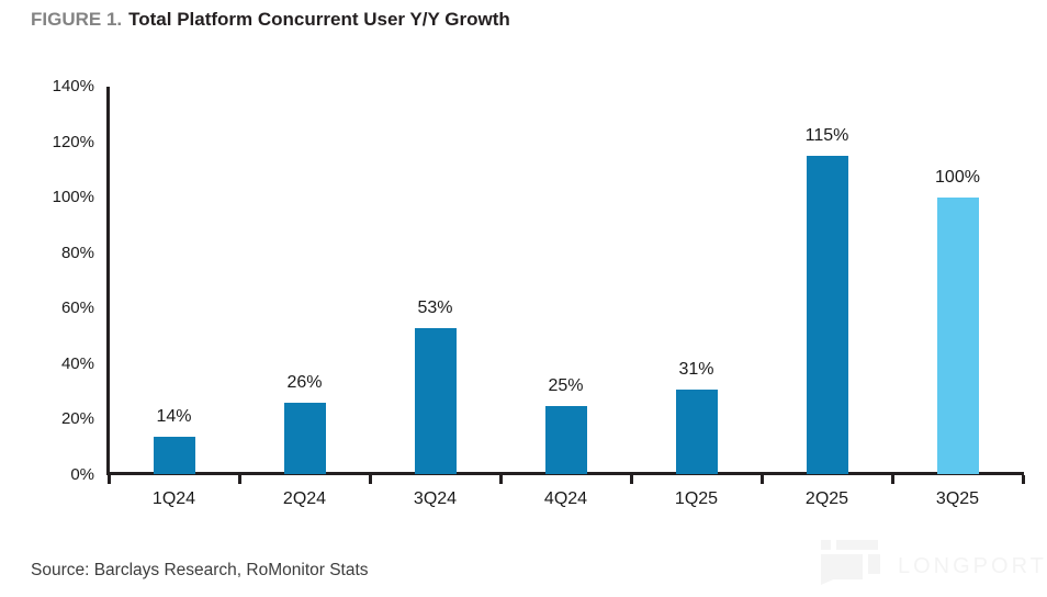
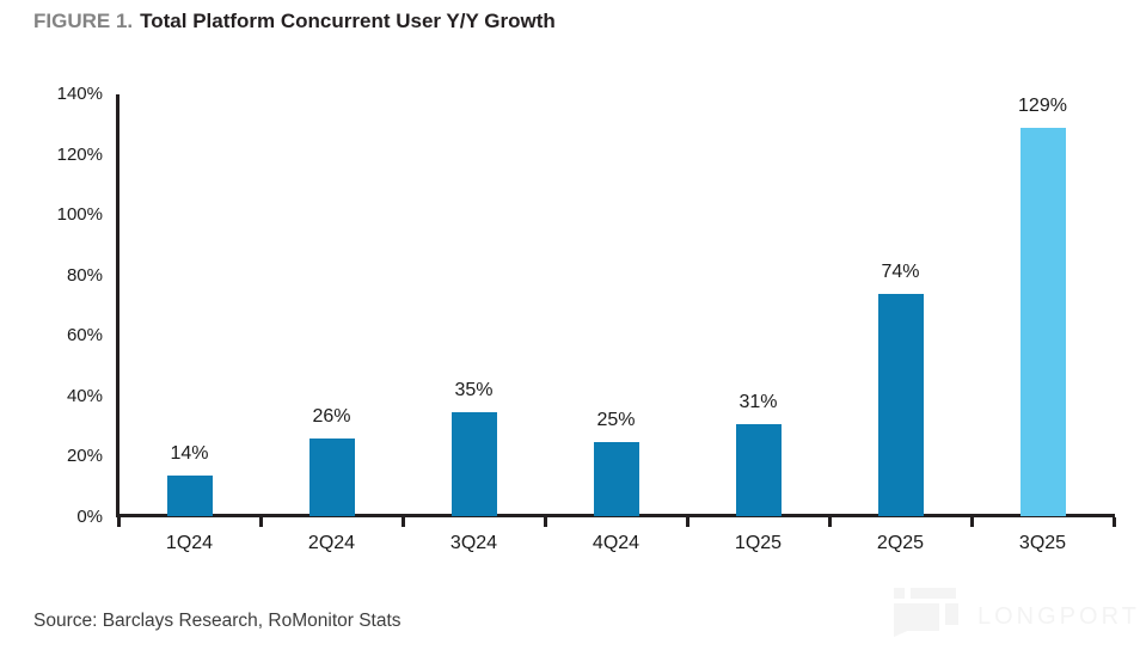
3Q24: 53% -> 35%
2Q25: 115% -> 74%
3Q25: 100% -> 129%
